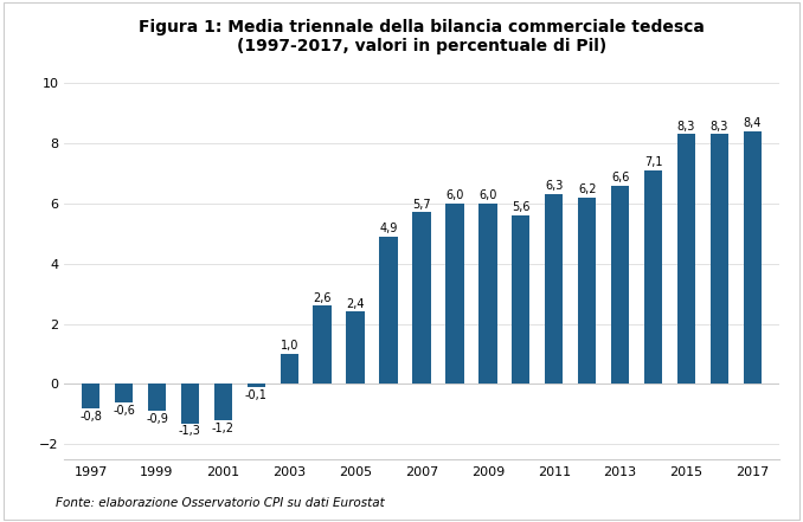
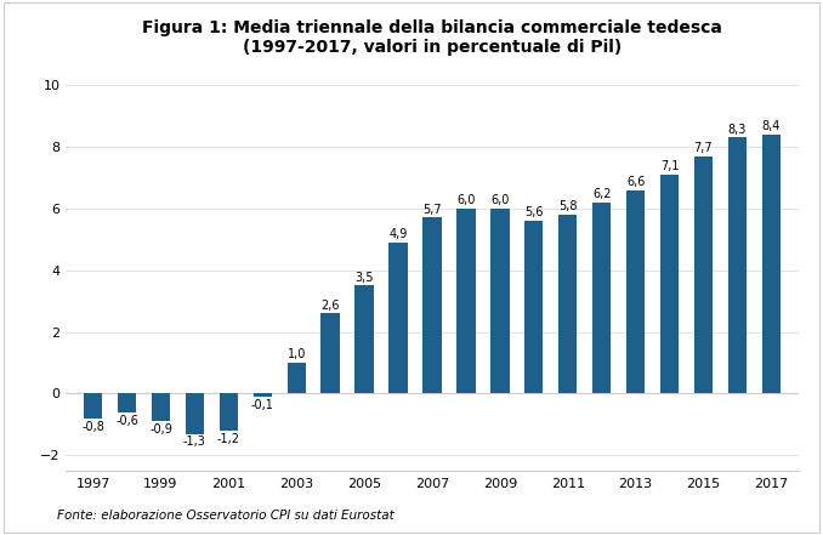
2005: 2,4 -> 3,5
2011: 6,3 -> 5,8
2015: 8,3 -> 7,7
